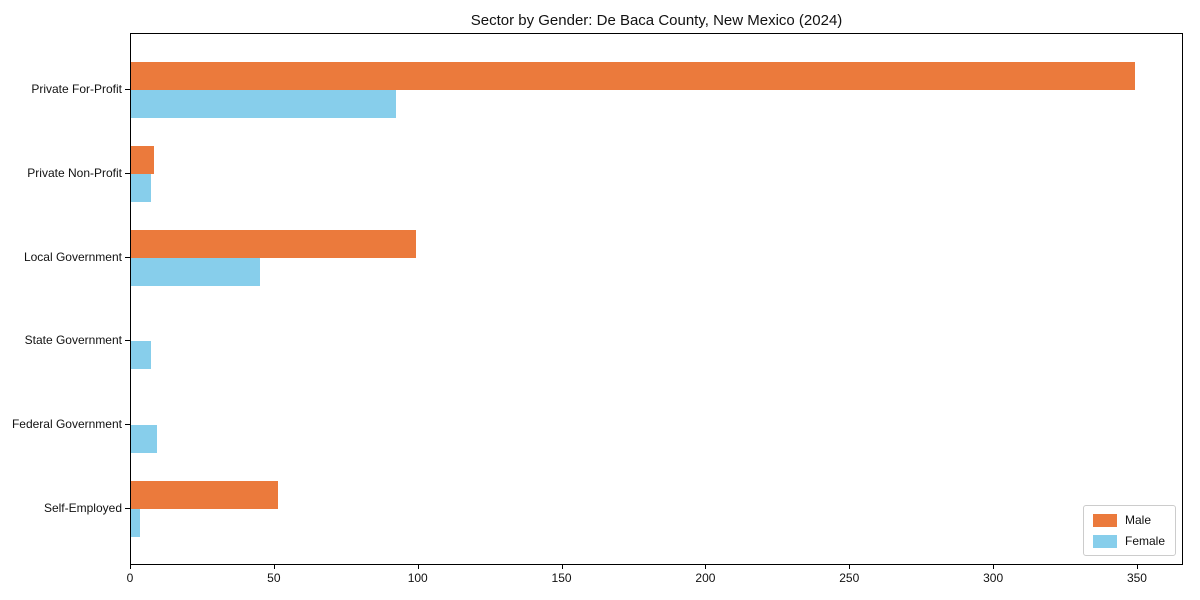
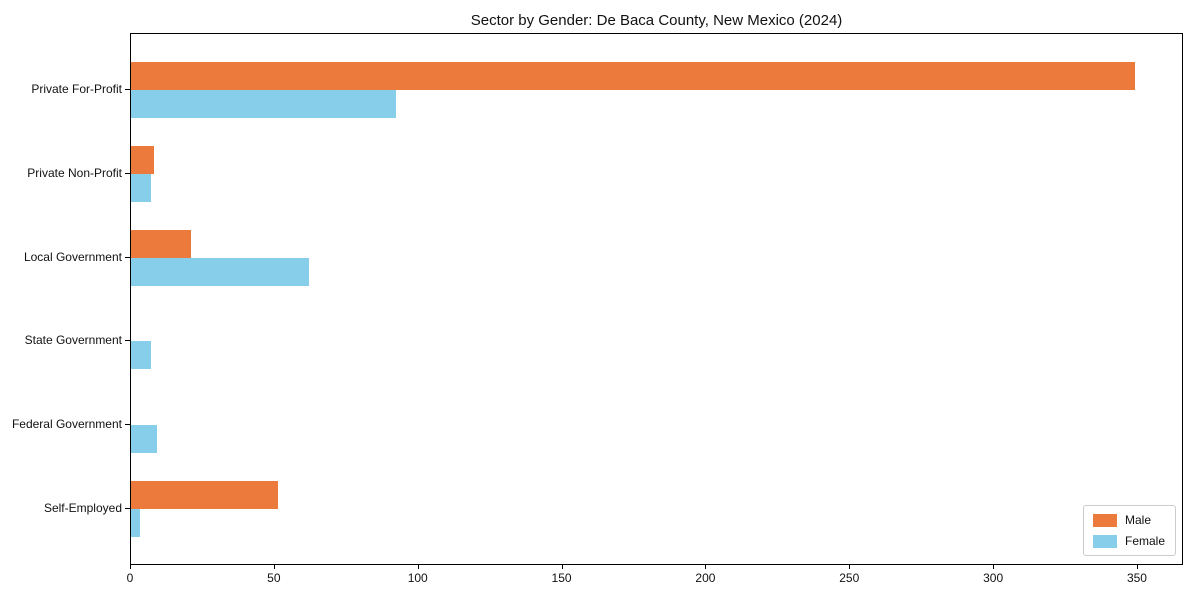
Male/Local Government: 99 -> 21
Female/Local Government: 45 -> 62
